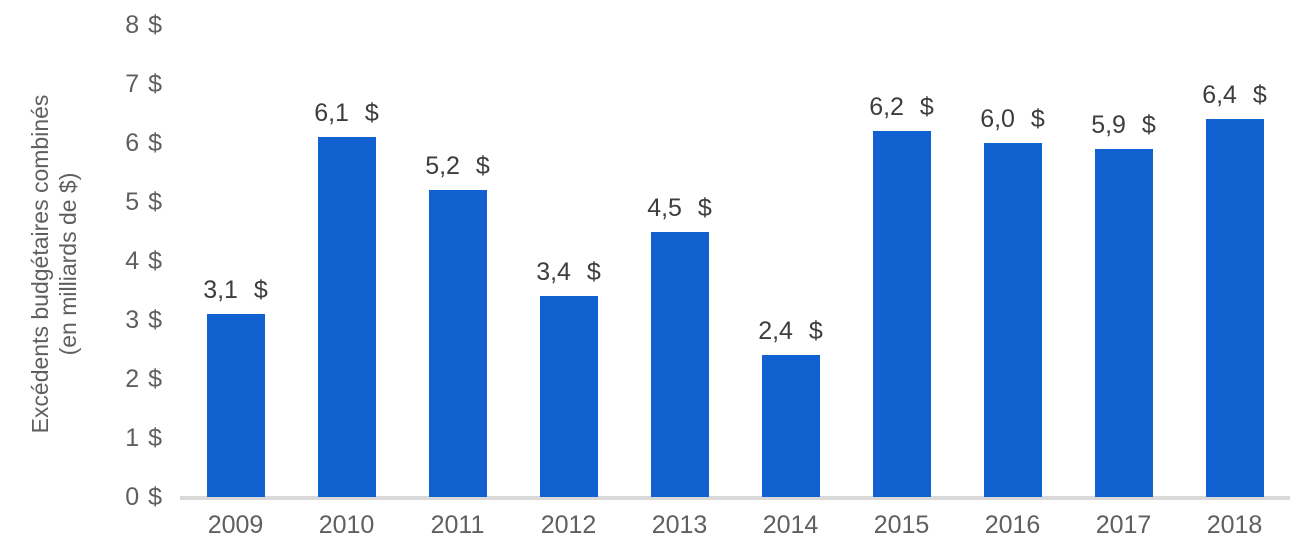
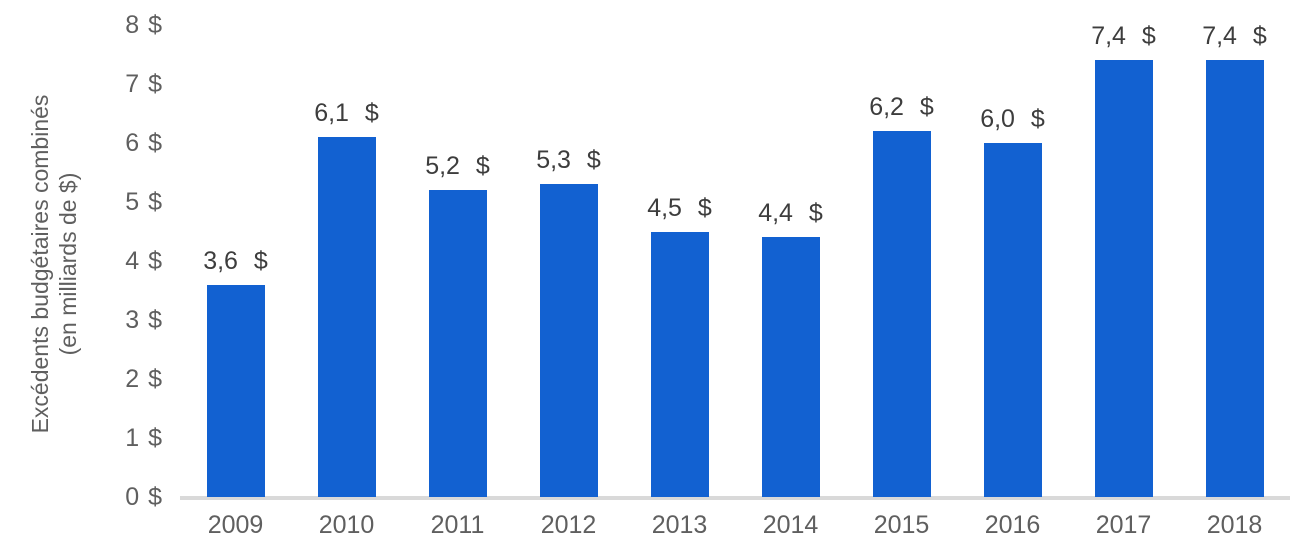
2009: 3,1 -> 3,6
2012: 3,4 -> 5,3
2014: 2,4 -> 4,4
2017: 5,9 -> 7,4
2018: 6,4 -> 7,4
